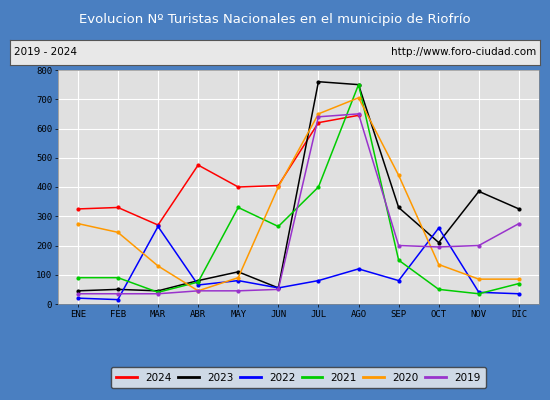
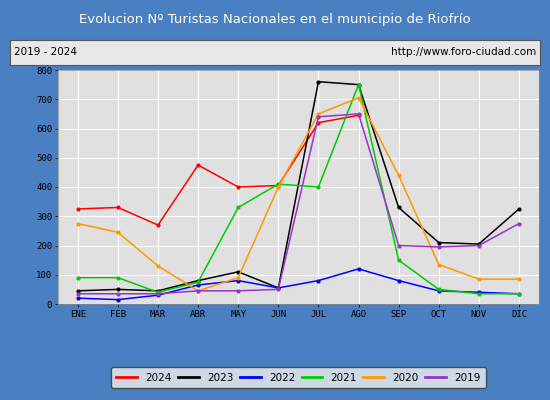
2022/MAR: 265 -> 30
2021/JUN: 265 -> 410
2022/OCT: 260 -> 45
2023/NOV: 385 -> 205
2021/DIC: 70 -> 35
